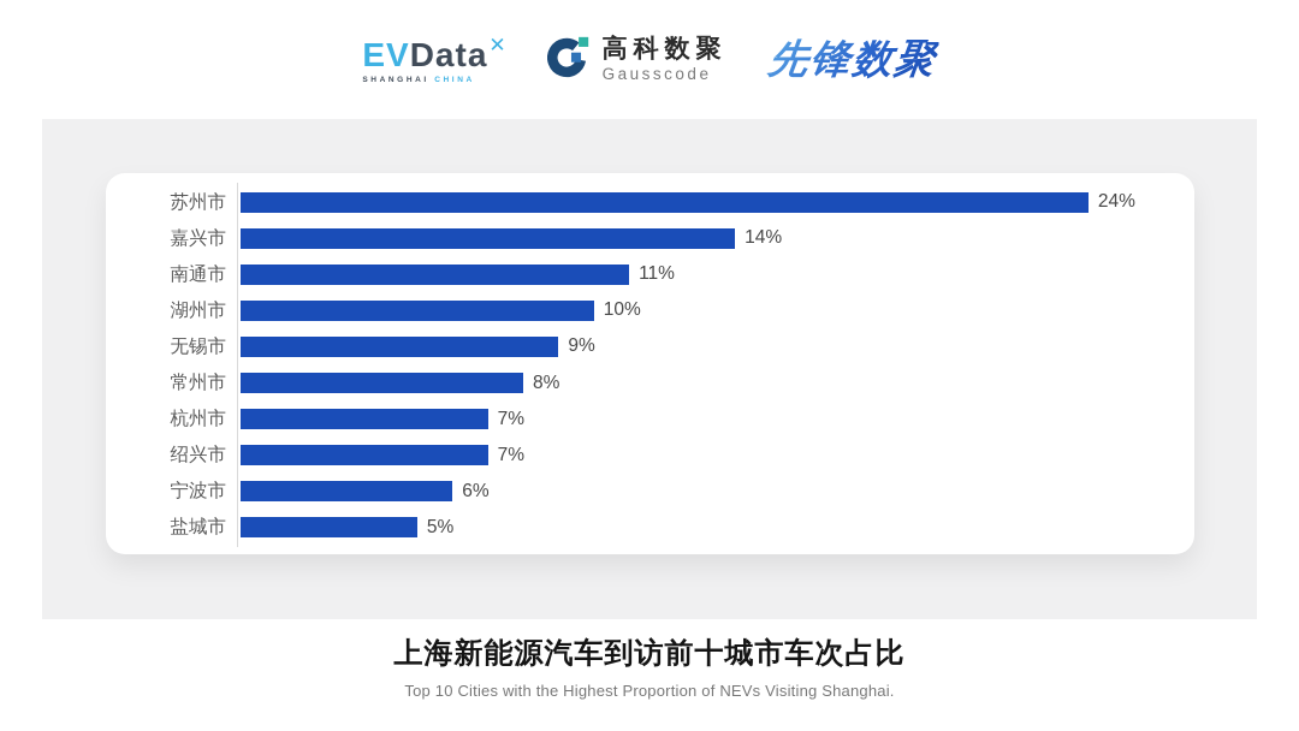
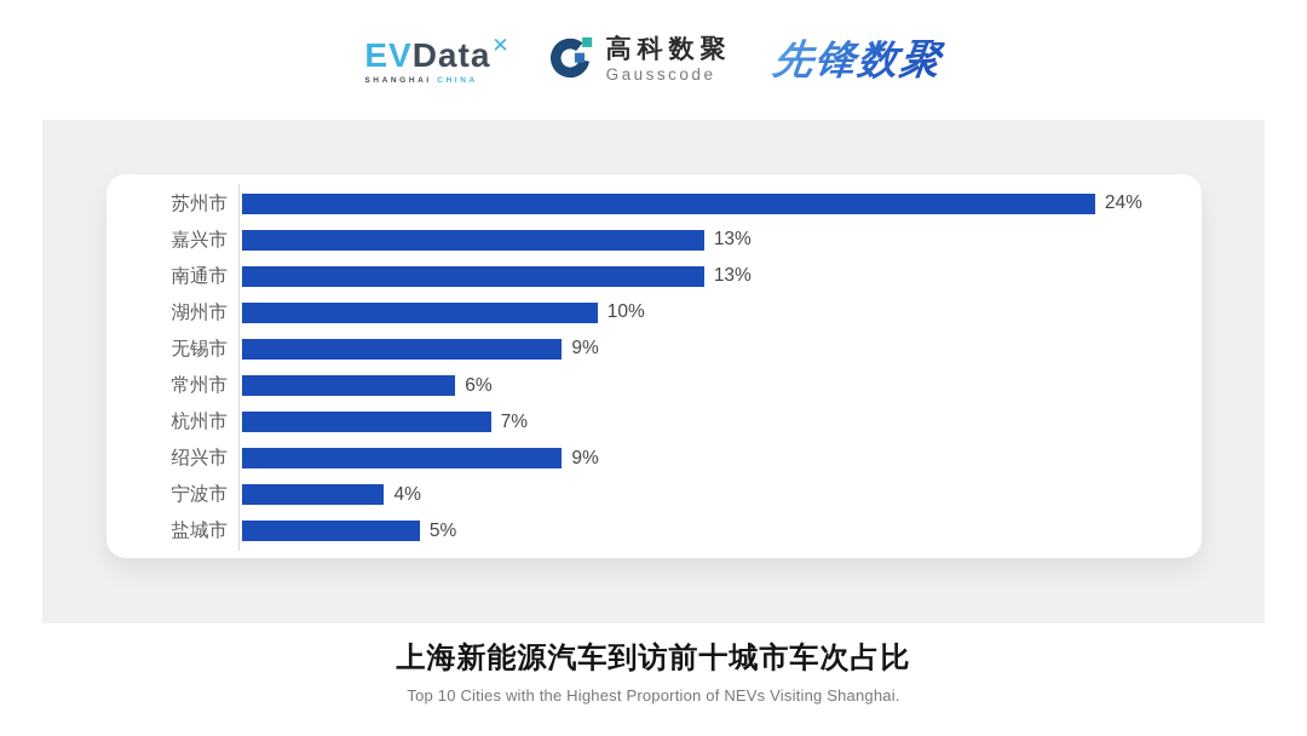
嘉兴市: 14% -> 13%
南通市: 11% -> 13%
常州市: 8% -> 6%
绍兴市: 7% -> 9%
宁波市: 6% -> 4%
